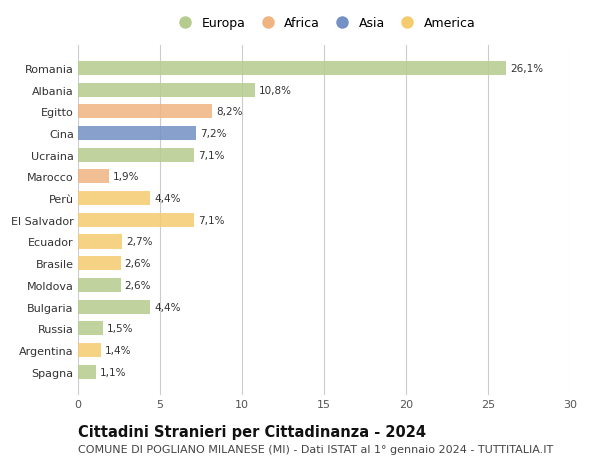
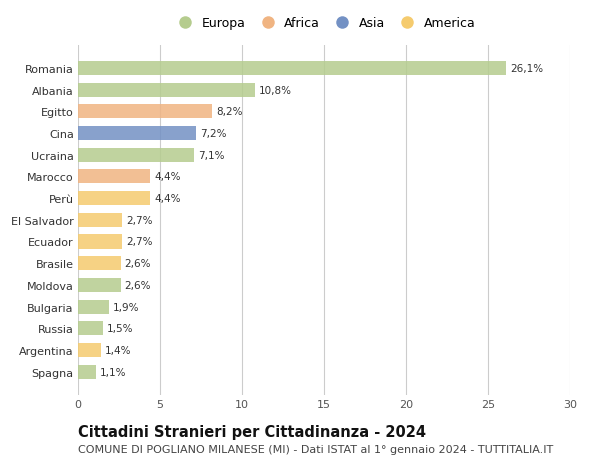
Marocco: 1,9% -> 4,4%
El Salvador: 7,1% -> 2,7%
Bulgaria: 4,4% -> 1,9%
